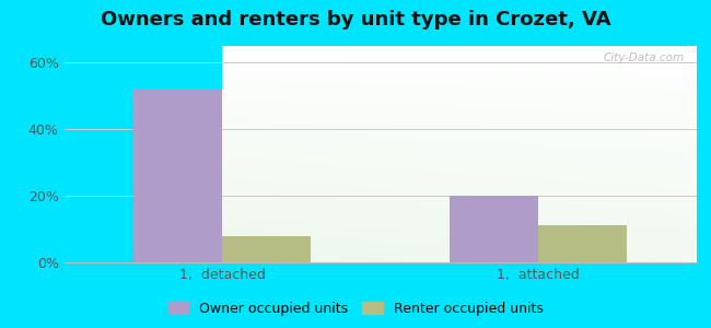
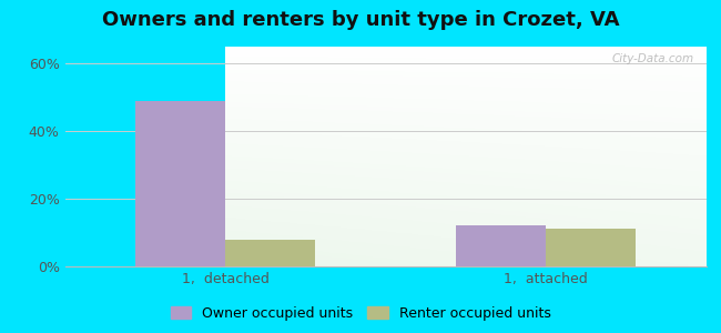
Owner occupied units/1, detached: 52% -> 49%
Owner occupied units/1, attached: 20% -> 12%
